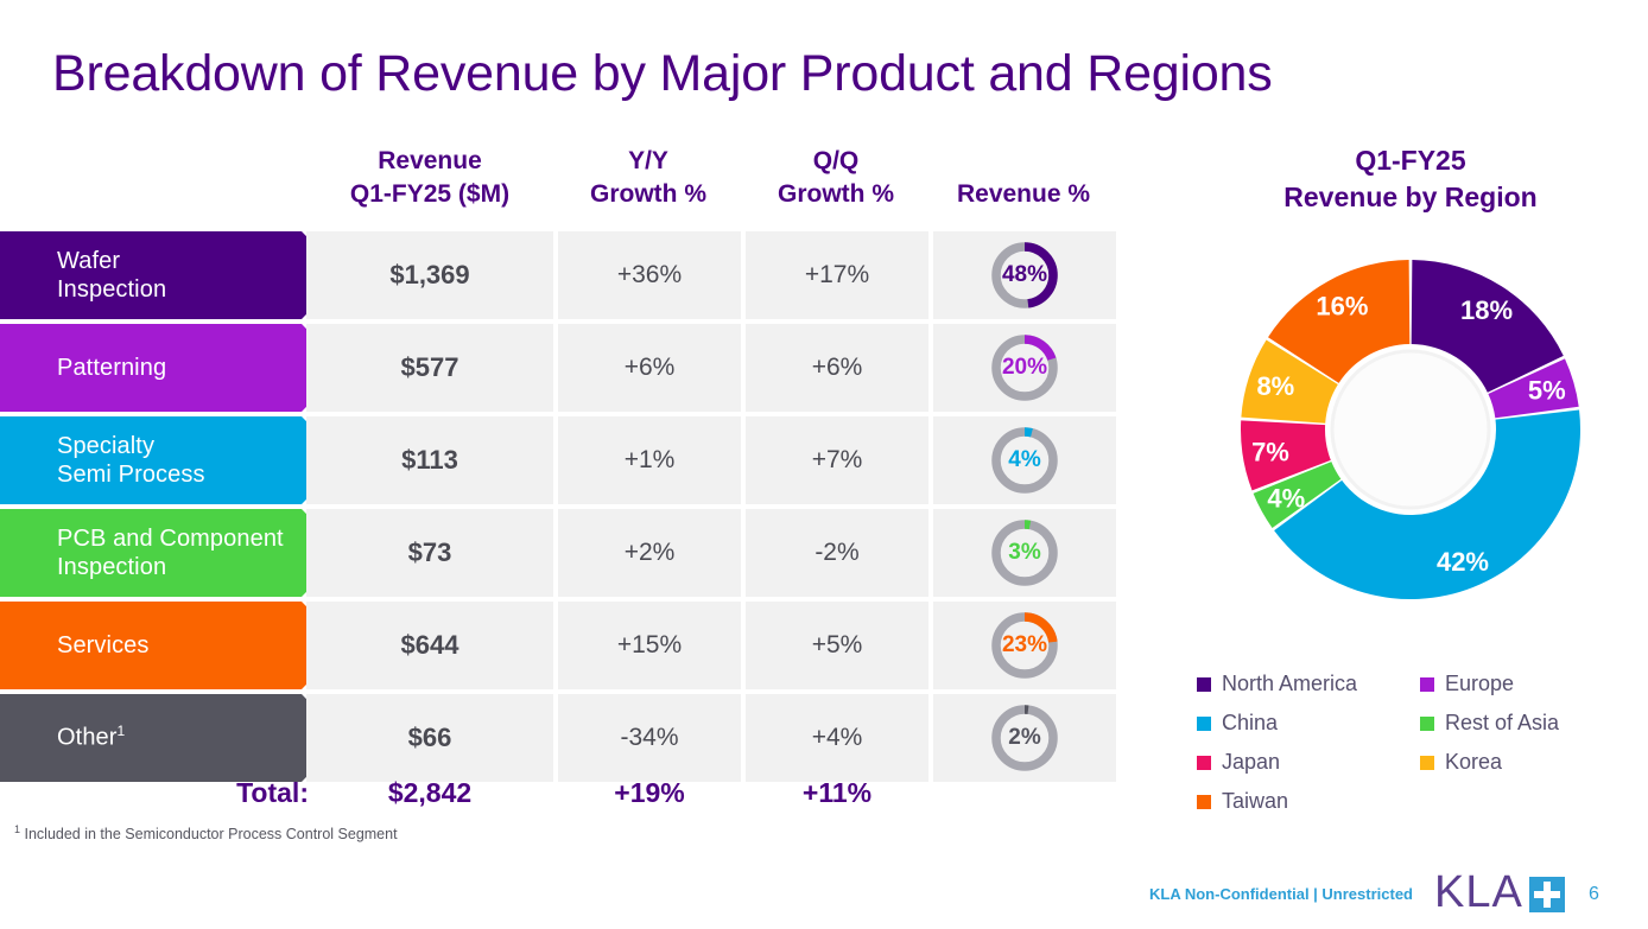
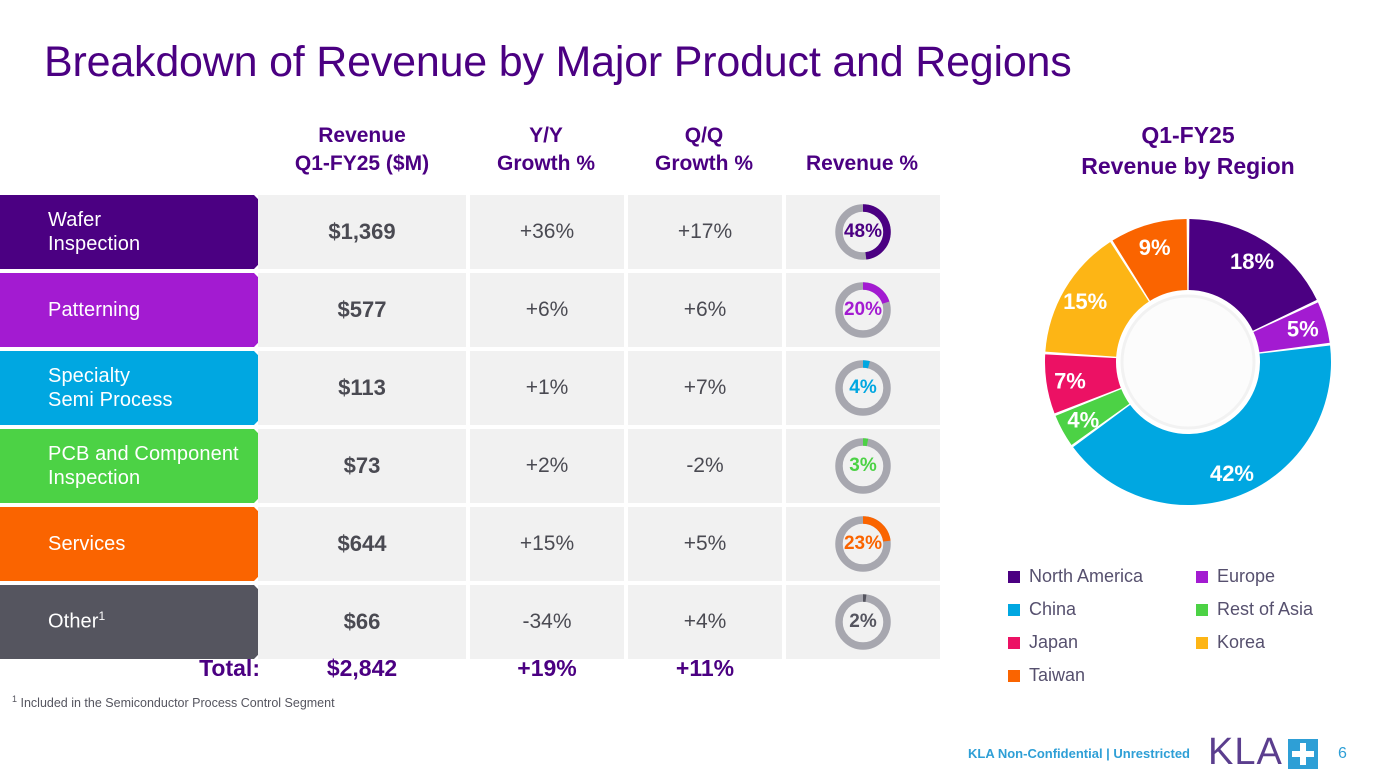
Korea: 8% -> 15%
Taiwan: 16% -> 9%
